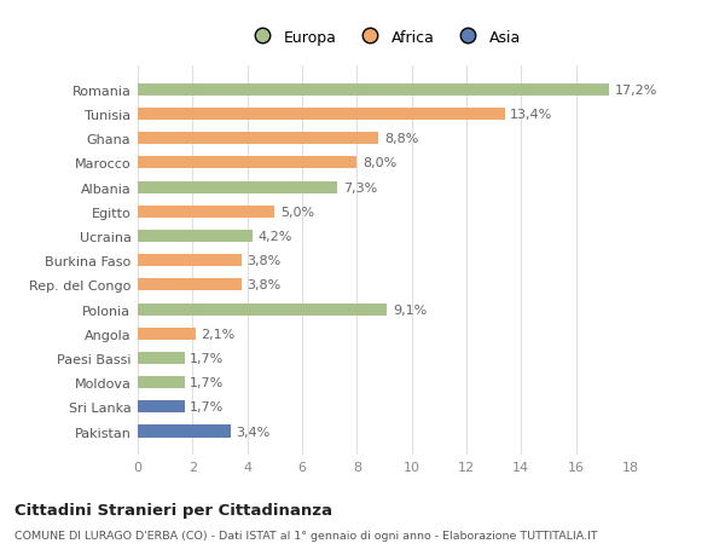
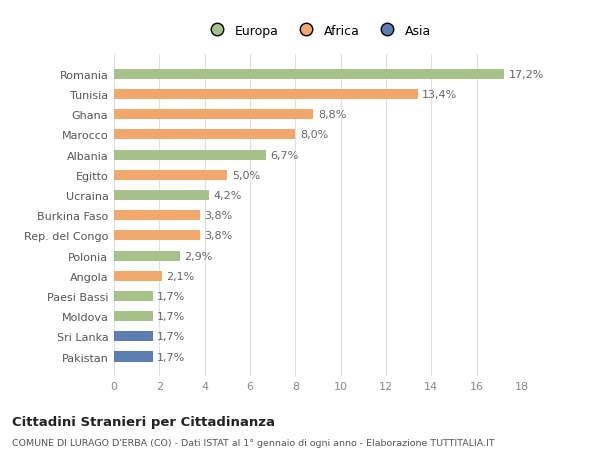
Albania: 7,3% -> 6,7%
Polonia: 9,1% -> 2,9%
Pakistan: 3,4% -> 1,7%
